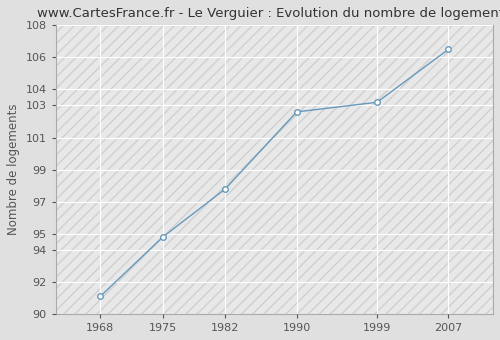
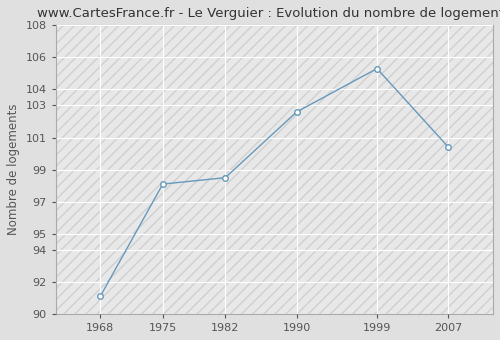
1975: 94.8 -> 98.1
1982: 97.8 -> 98.5
1999: 103.2 -> 105.3
2007: 106.5 -> 100.4
